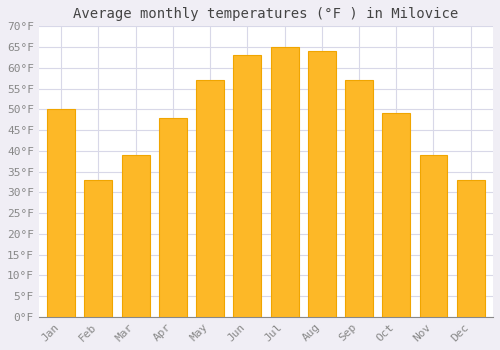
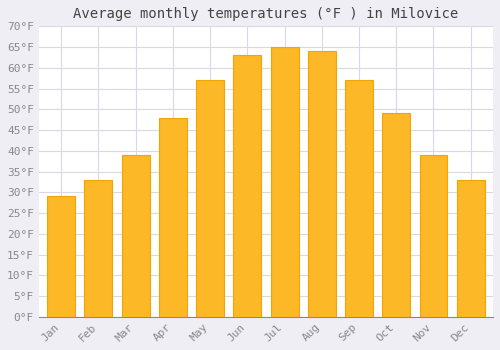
Jan: 50°F -> 29°F
